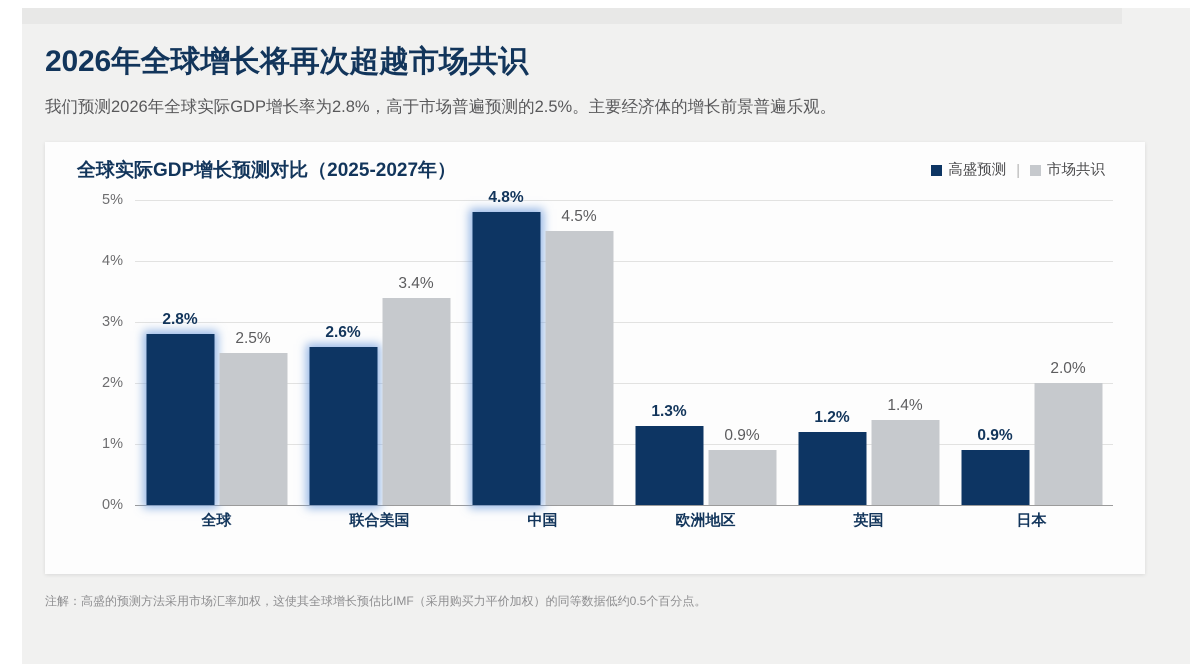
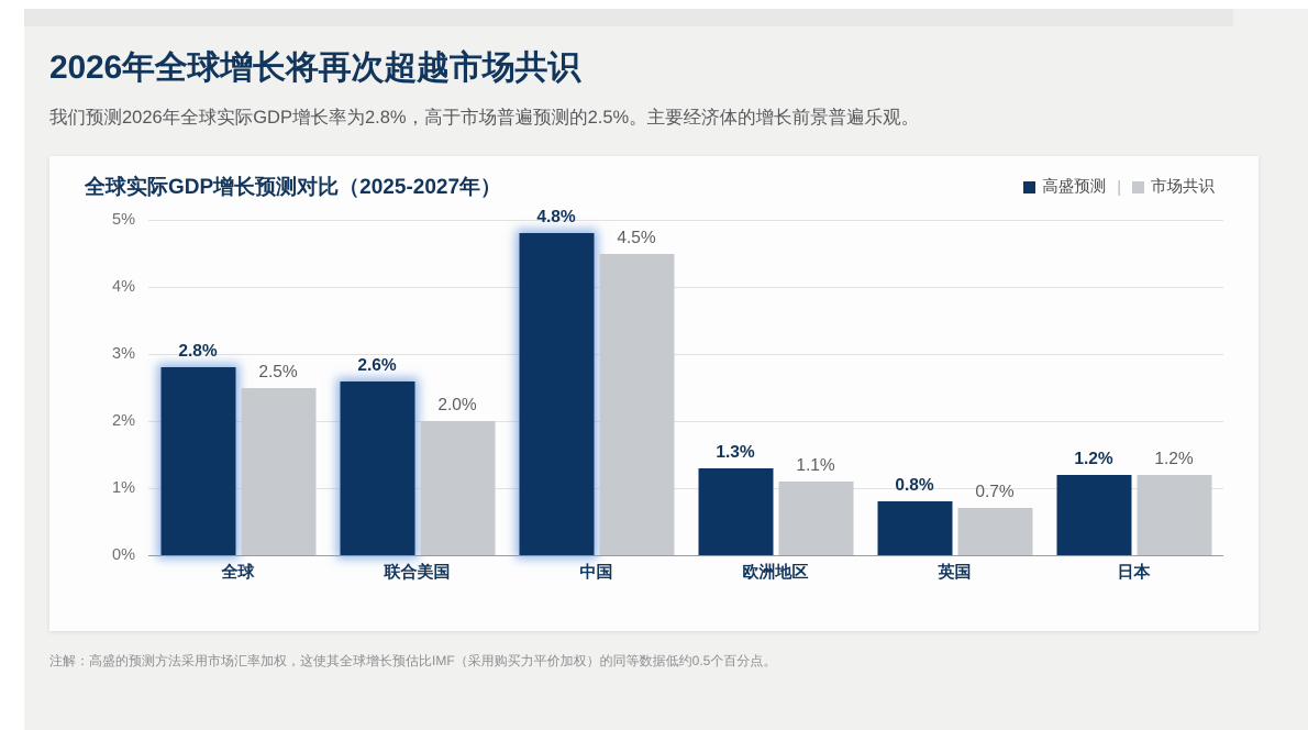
市场共识/联合美国: 3.4% -> 2.0%
市场共识/欧洲地区: 0.9% -> 1.1%
高盛预测/英国: 1.2% -> 0.8%
市场共识/英国: 1.4% -> 0.7%
高盛预测/日本: 0.9% -> 1.2%
市场共识/日本: 2.0% -> 1.2%
